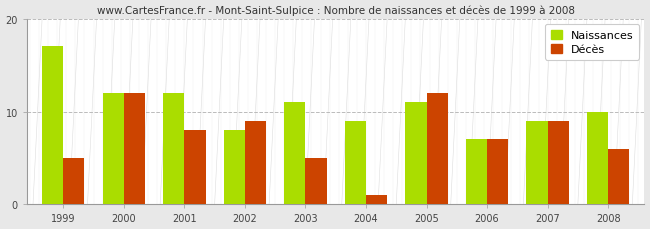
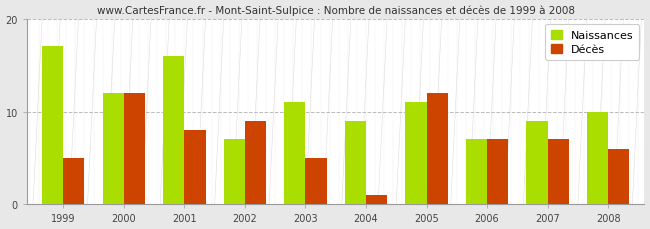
Naissances/2001: 12 -> 16
Naissances/2002: 8 -> 7
Décès/2007: 9 -> 7
